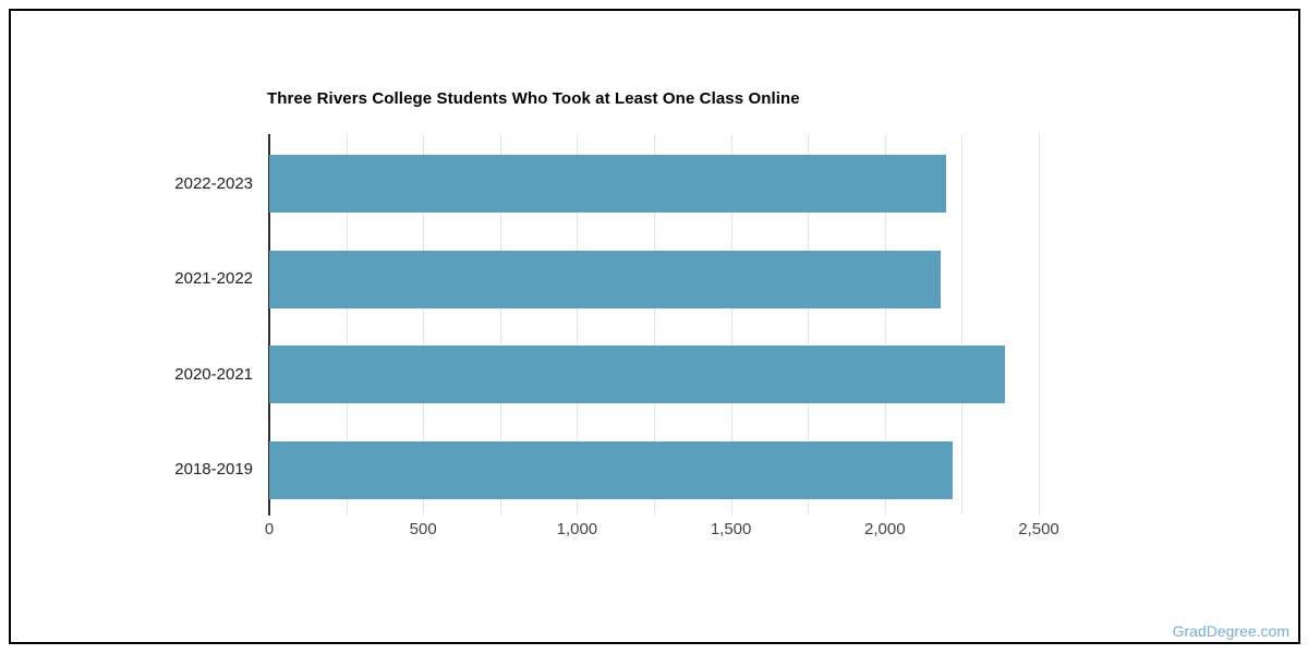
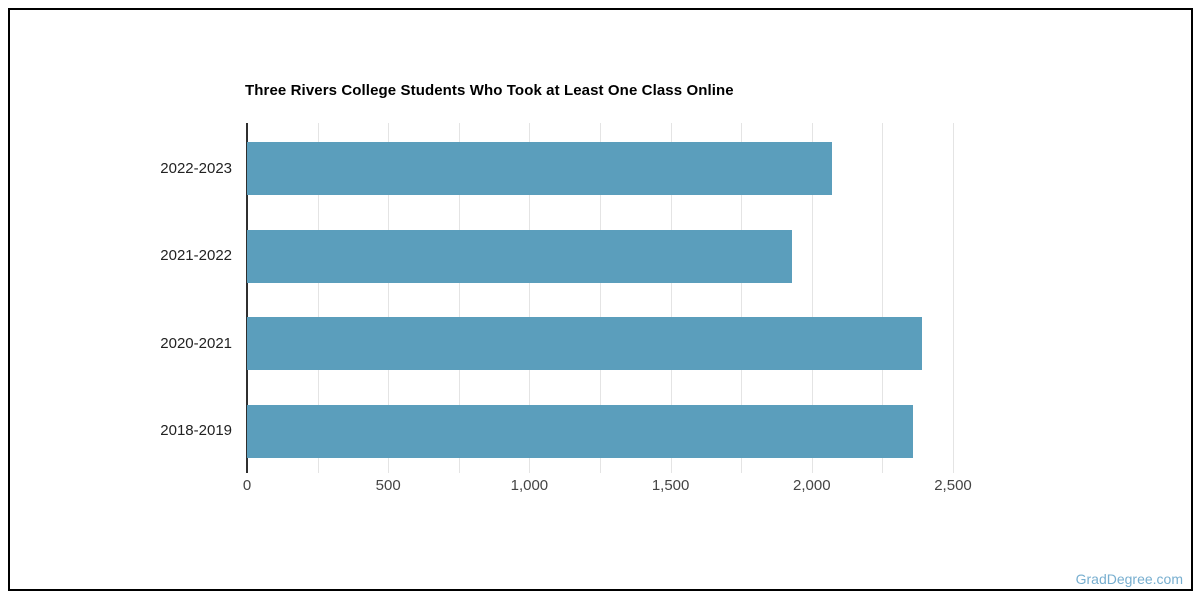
2022-2023: 2200 -> 2070
2021-2022: 2180 -> 1930
2018-2019: 2220 -> 2360
